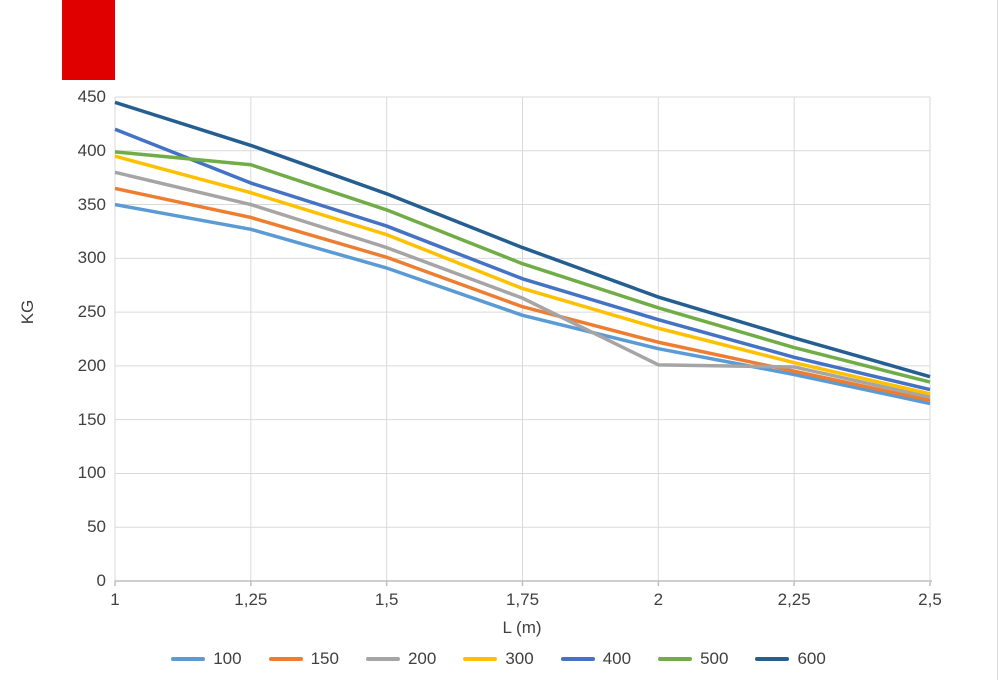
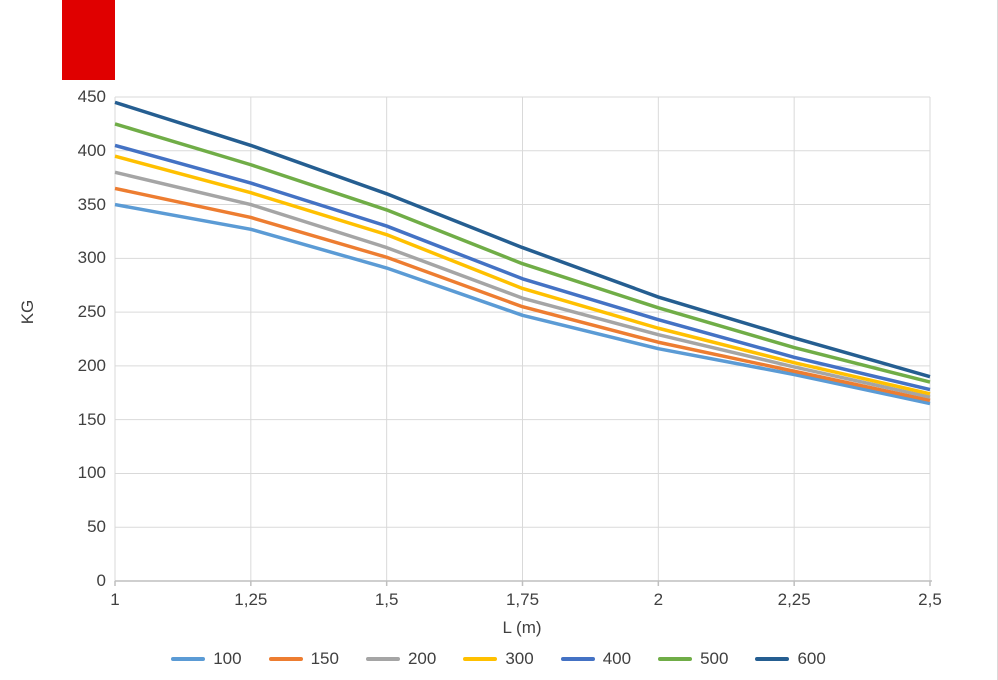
400/1: 420 -> 405
500/1: 399 -> 425
200/2: 201 -> 229
